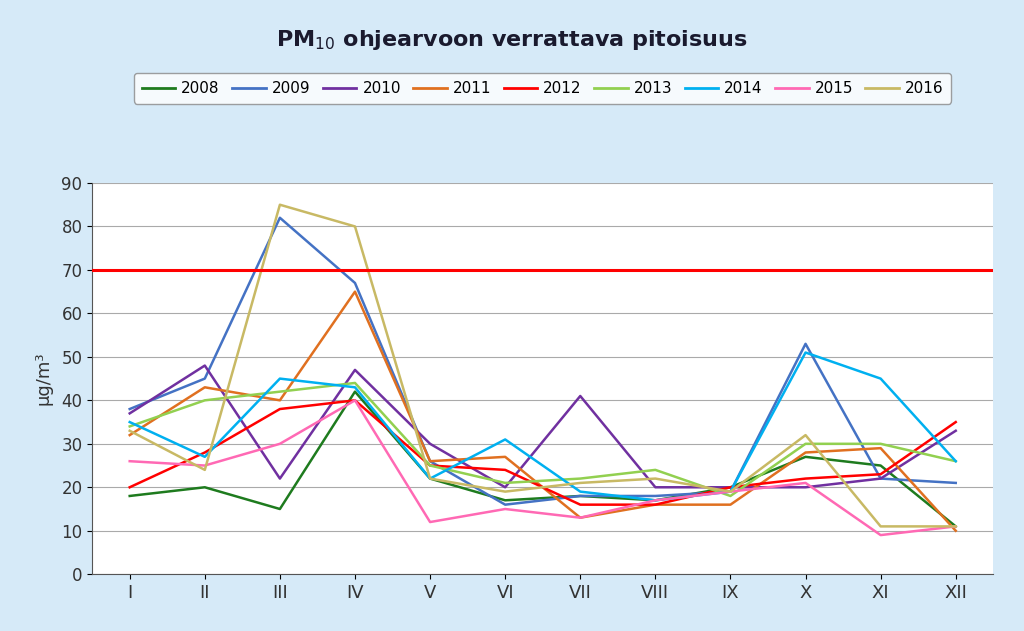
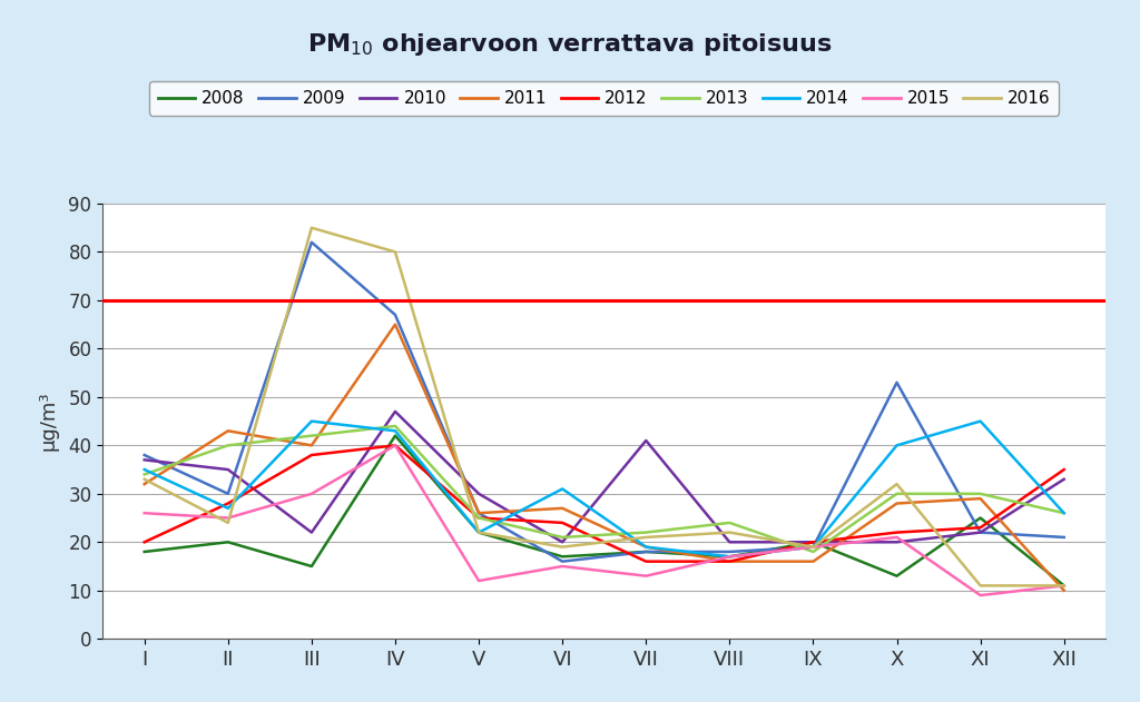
2009/II: 45 -> 30
2010/II: 48 -> 35
2011/VII: 13 -> 19
2008/X: 27 -> 13
2014/X: 51 -> 40
